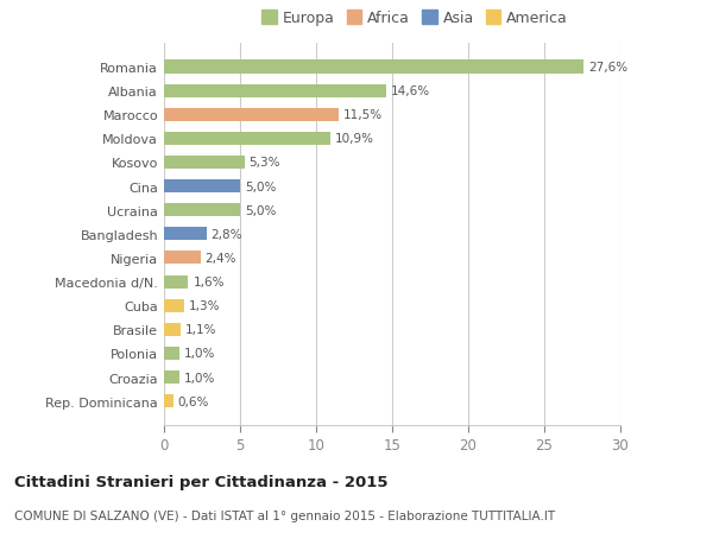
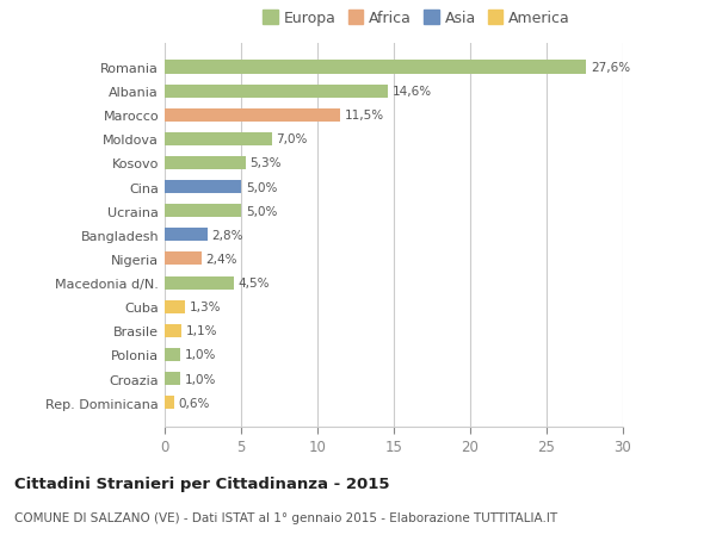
Moldova: 10,9% -> 7,0%
Macedonia d/N.: 1,6% -> 4,5%
